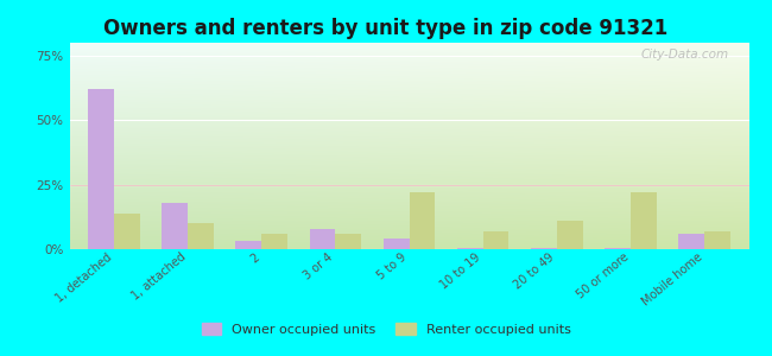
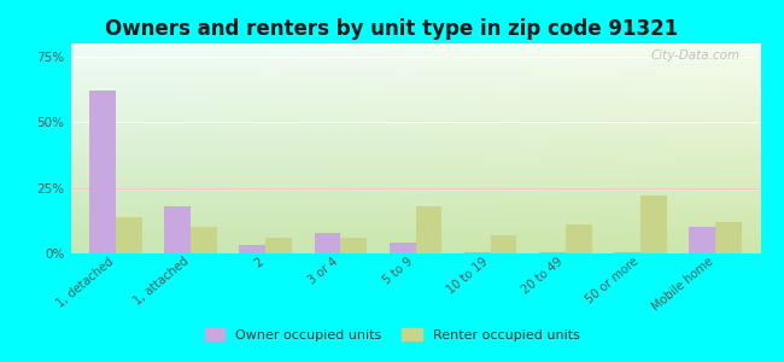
Renter occupied units/5 to 9: 22% -> 18%
Owner occupied units/Mobile home: 6.0% -> 10.0%
Renter occupied units/Mobile home: 7% -> 12%
